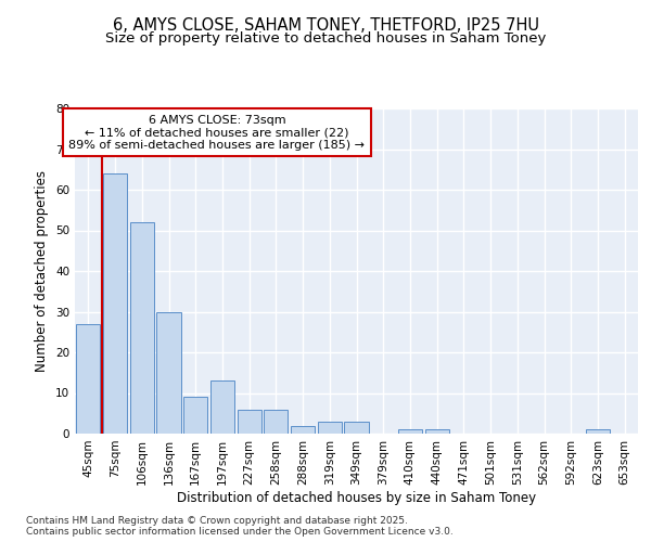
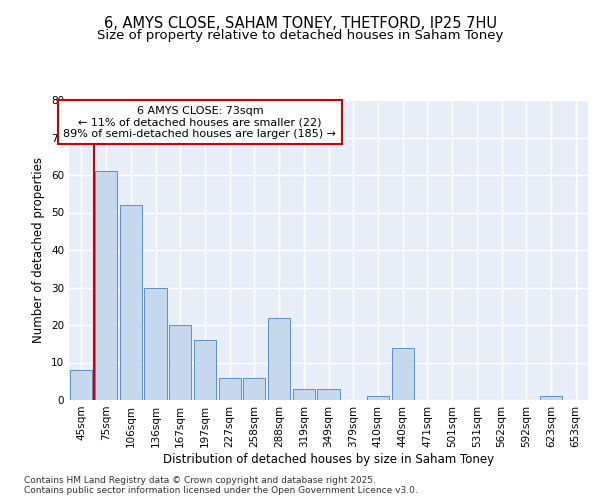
45sqm: 27 -> 8
75sqm: 64 -> 61
167sqm: 9 -> 20
197sqm: 13 -> 16
288sqm: 2 -> 22
440sqm: 1 -> 14
